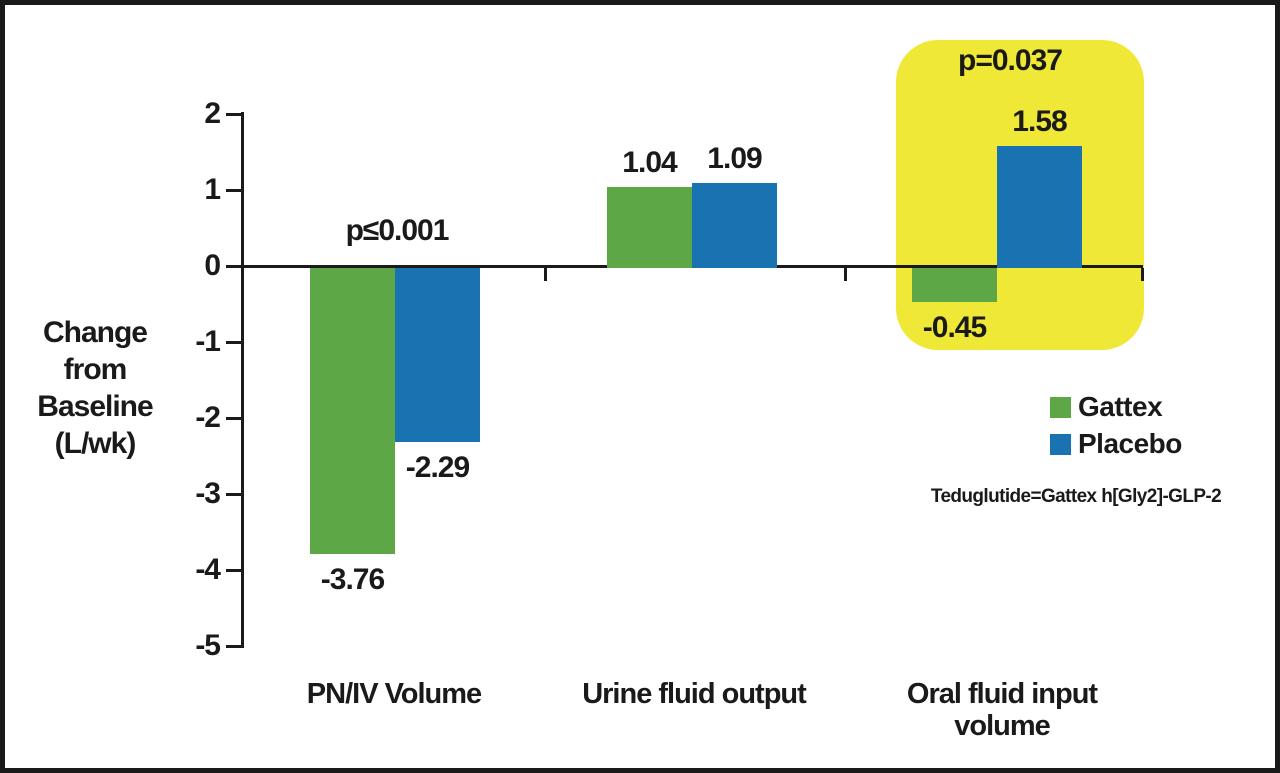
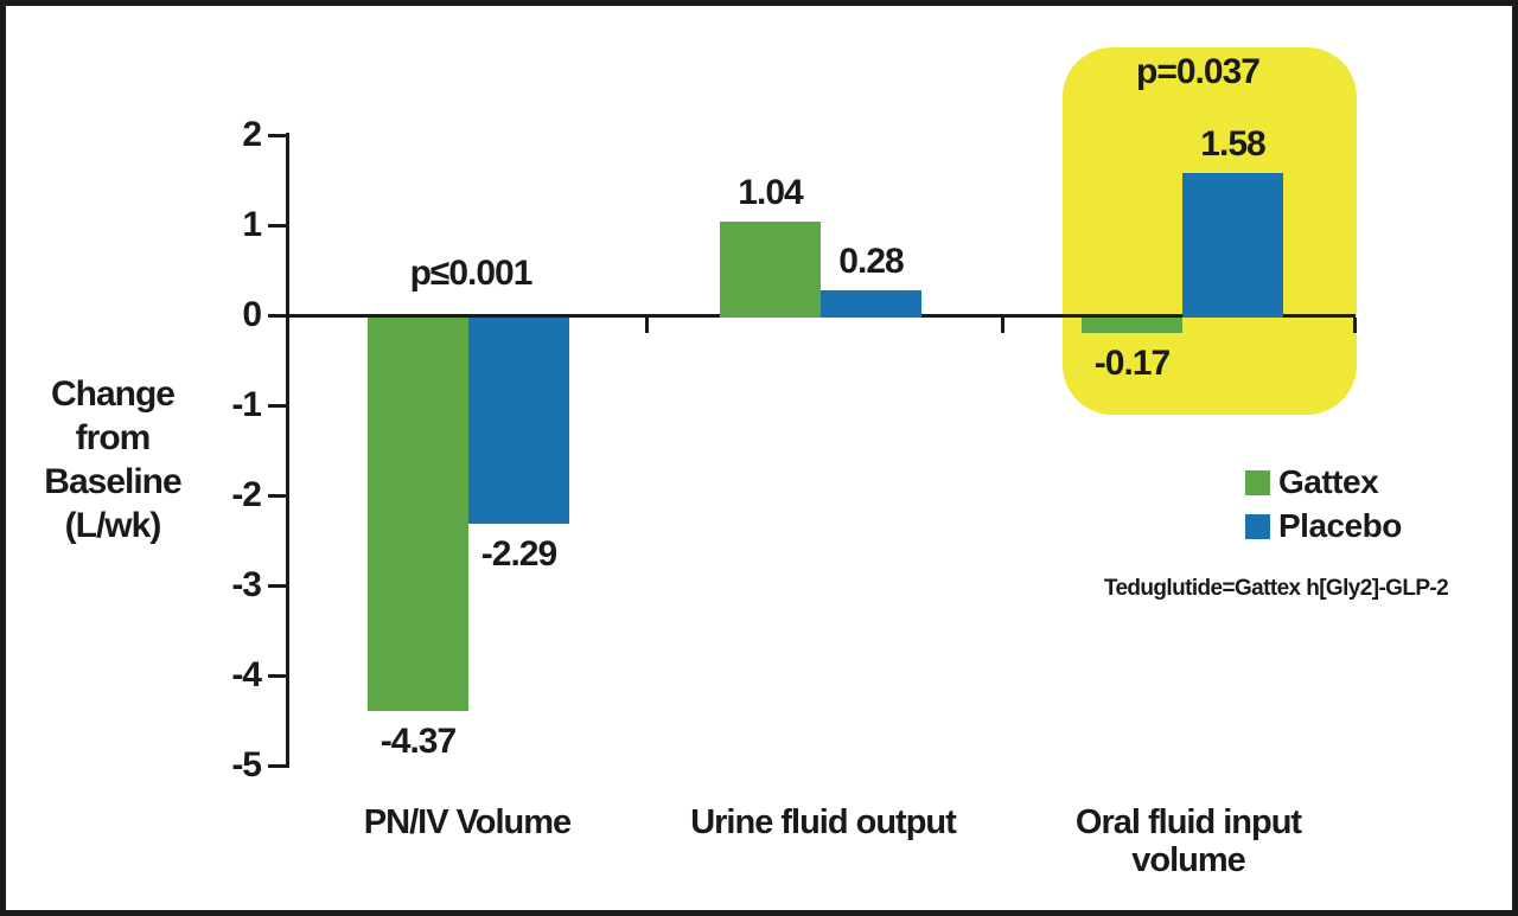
Gattex/PN/IV Volume: -3.76 -> -4.37
Placebo/Urine fluid output: 1.09 -> 0.28
Gattex/Oral fluid input volume: -0.45 -> -0.17
